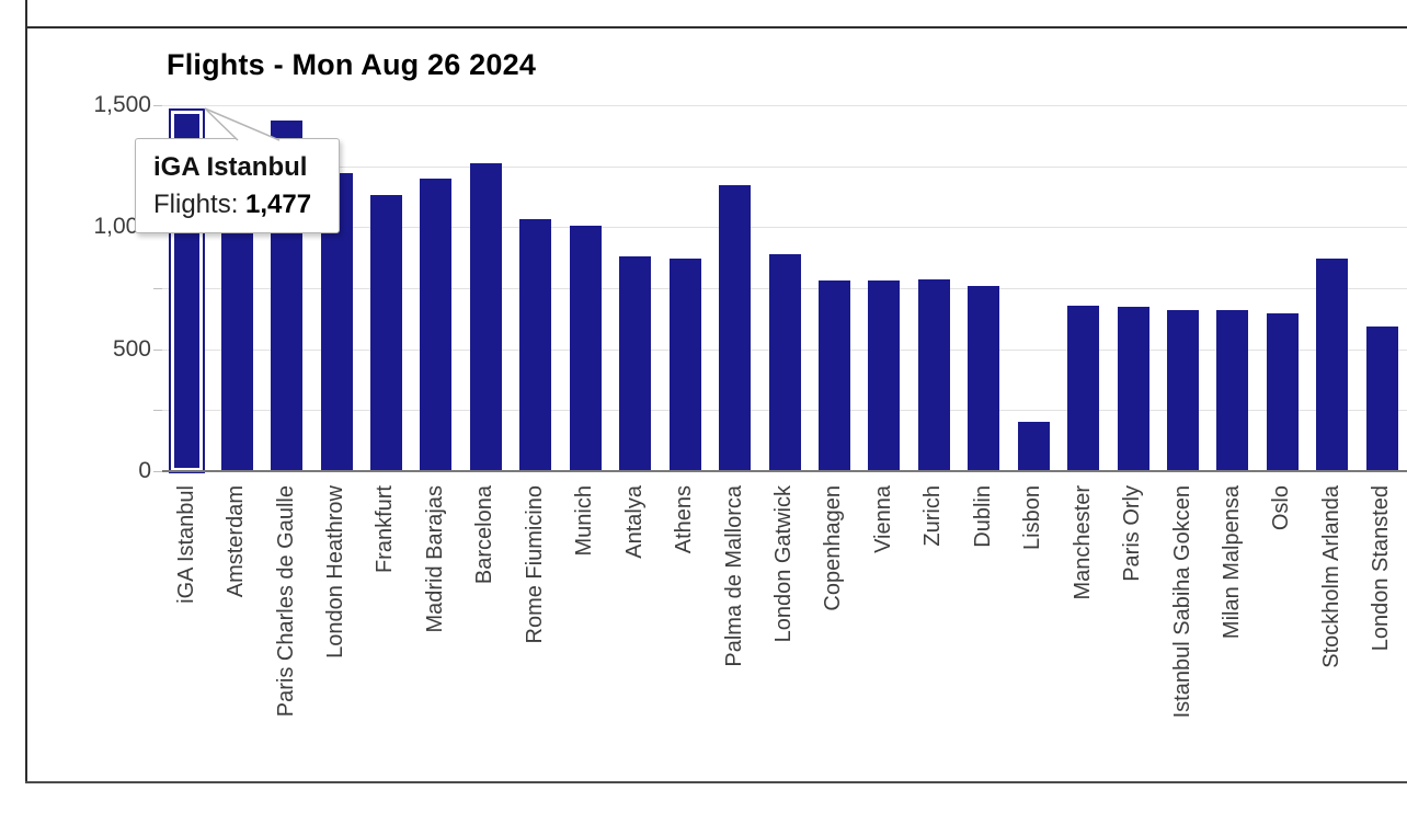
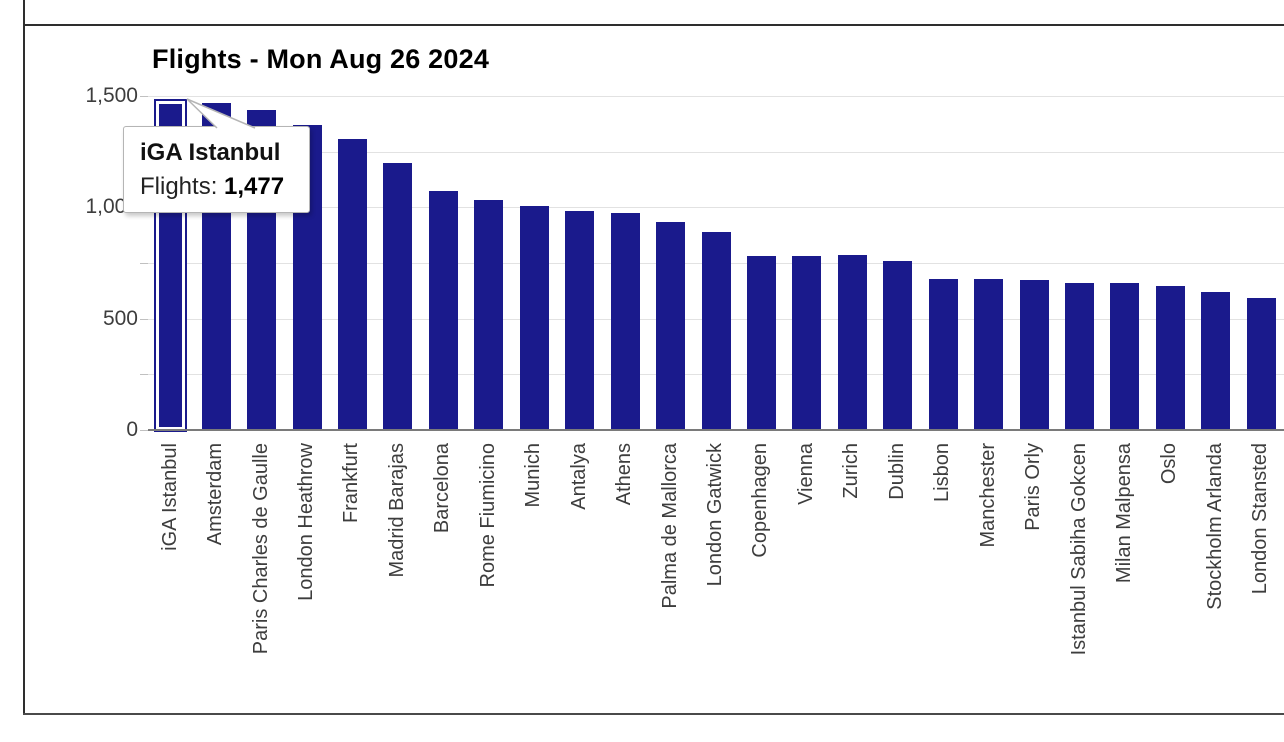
Amsterdam: 1090 -> 1470
London Heathrow: 1220 -> 1370
Frankfurt: 1130 -> 1300
Barcelona: 1260 -> 1080
Antalya: 880 -> 980
Athens: 870 -> 980
Palma de Mallorca: 1170 -> 940
Lisbon: 200 -> 680
Stockholm Arlanda: 870 -> 620
